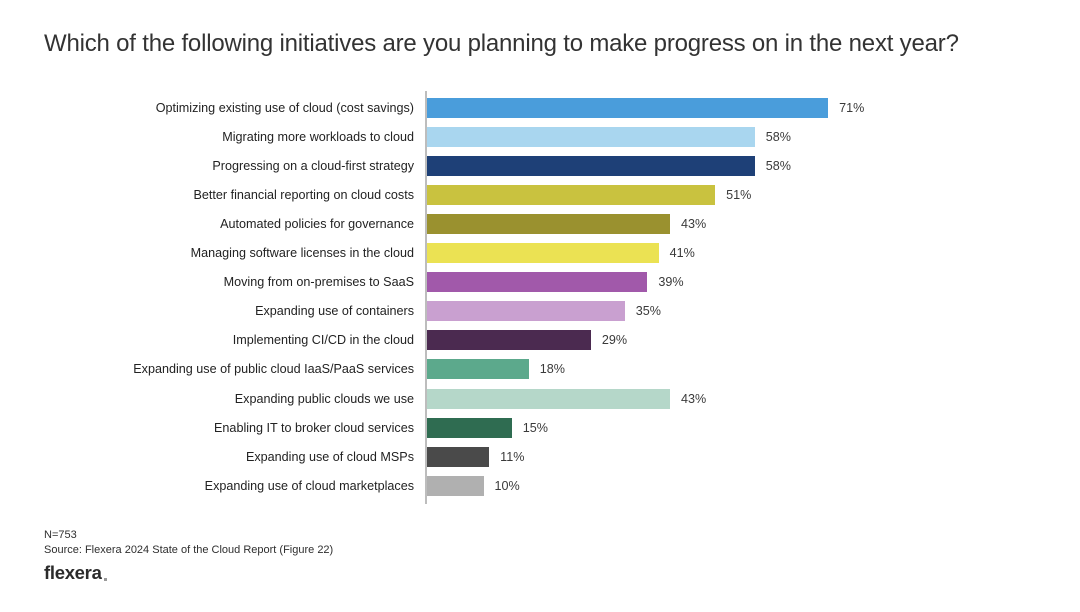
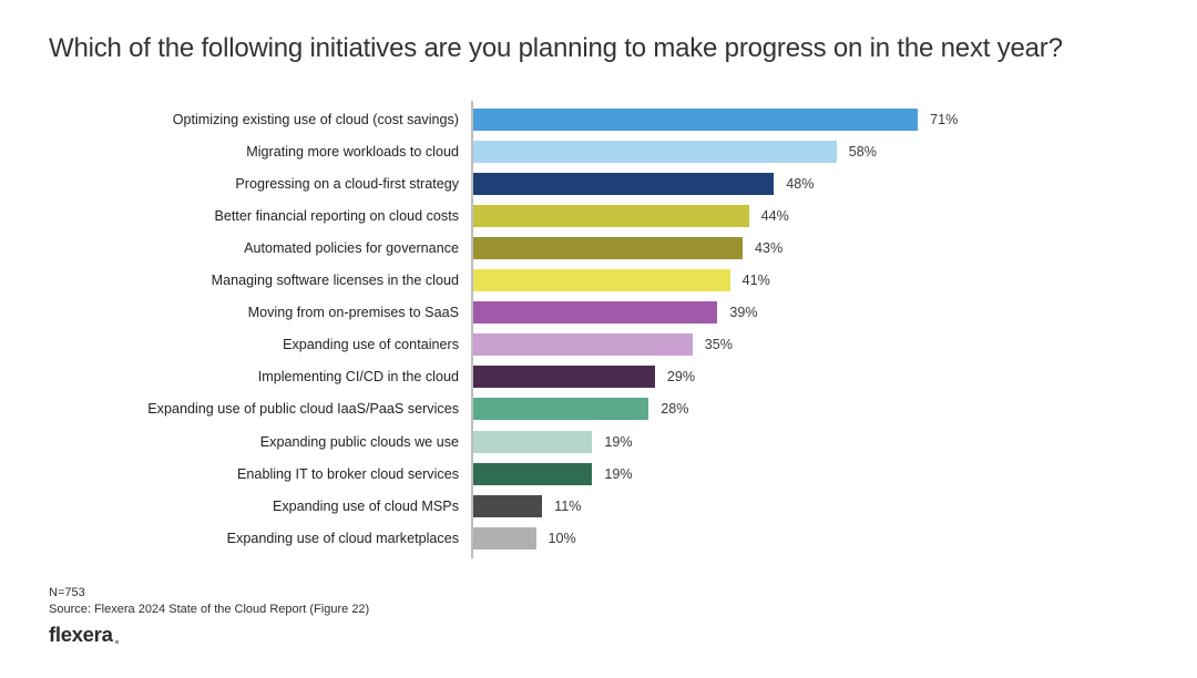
Progressing on a cloud-first strategy: 58% -> 48%
Better financial reporting on cloud costs: 51% -> 44%
Expanding use of public cloud IaaS/PaaS services: 18% -> 28%
Expanding public clouds we use: 43% -> 19%
Enabling IT to broker cloud services: 15% -> 19%
